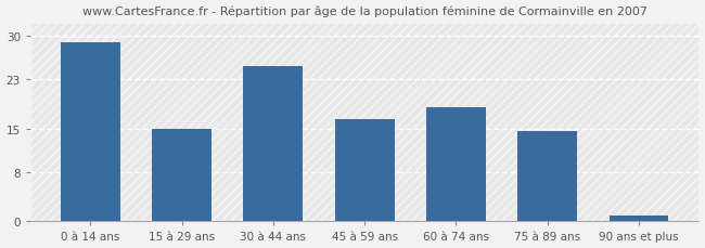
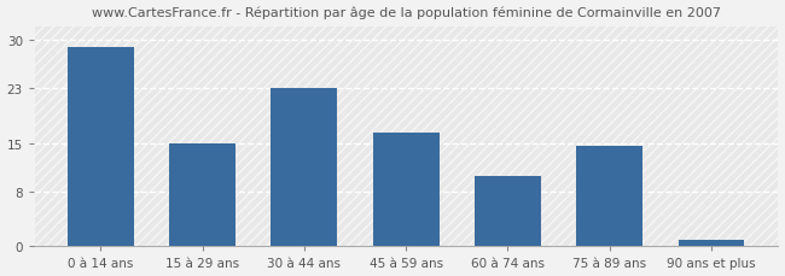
30 à 44 ans: 25.0 -> 23.0
60 à 74 ans: 18.5 -> 10.2
